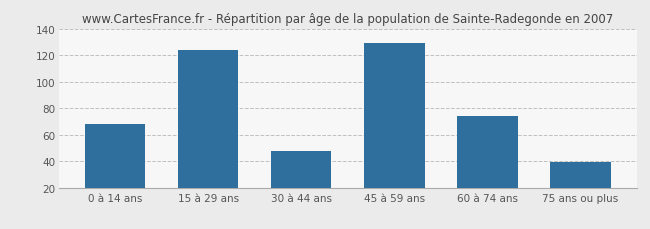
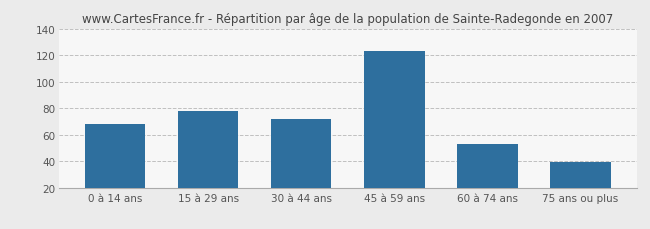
15 à 29 ans: 124 -> 78
30 à 44 ans: 48 -> 72
45 à 59 ans: 129 -> 123
60 à 74 ans: 74 -> 53
